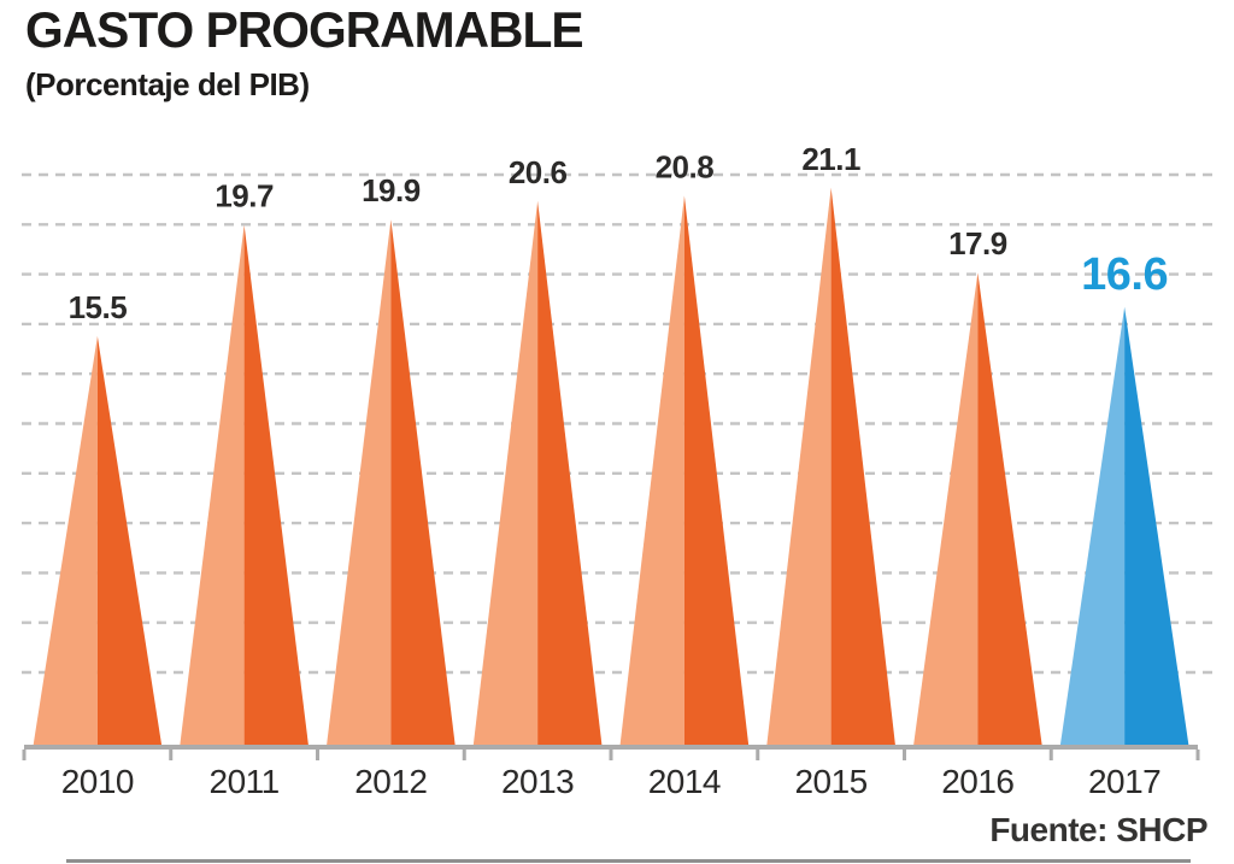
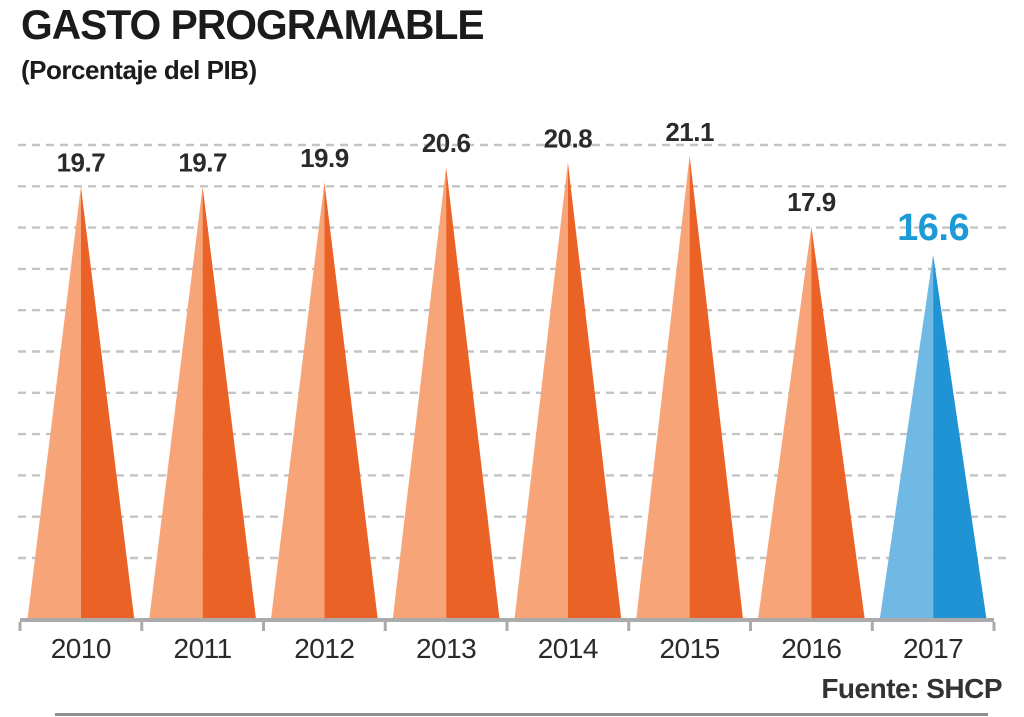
2010: 15.5 -> 19.7
